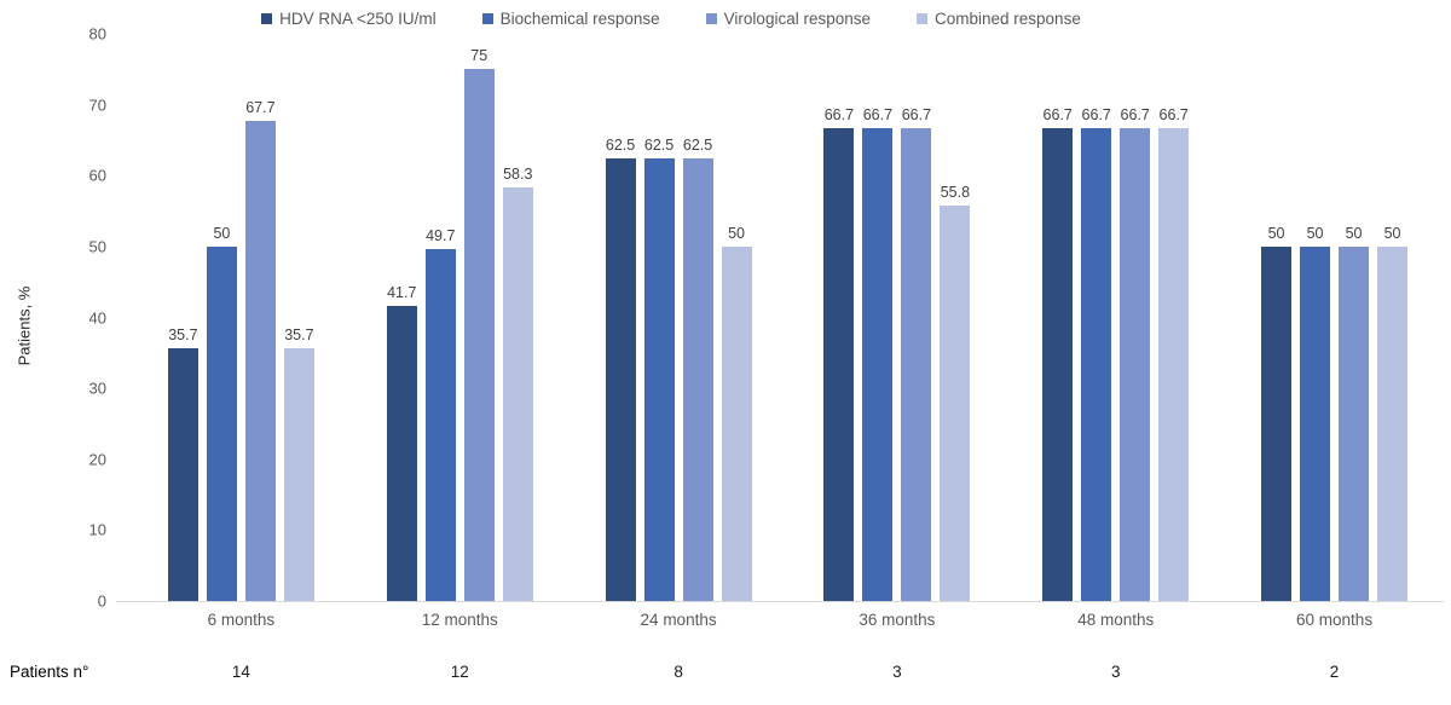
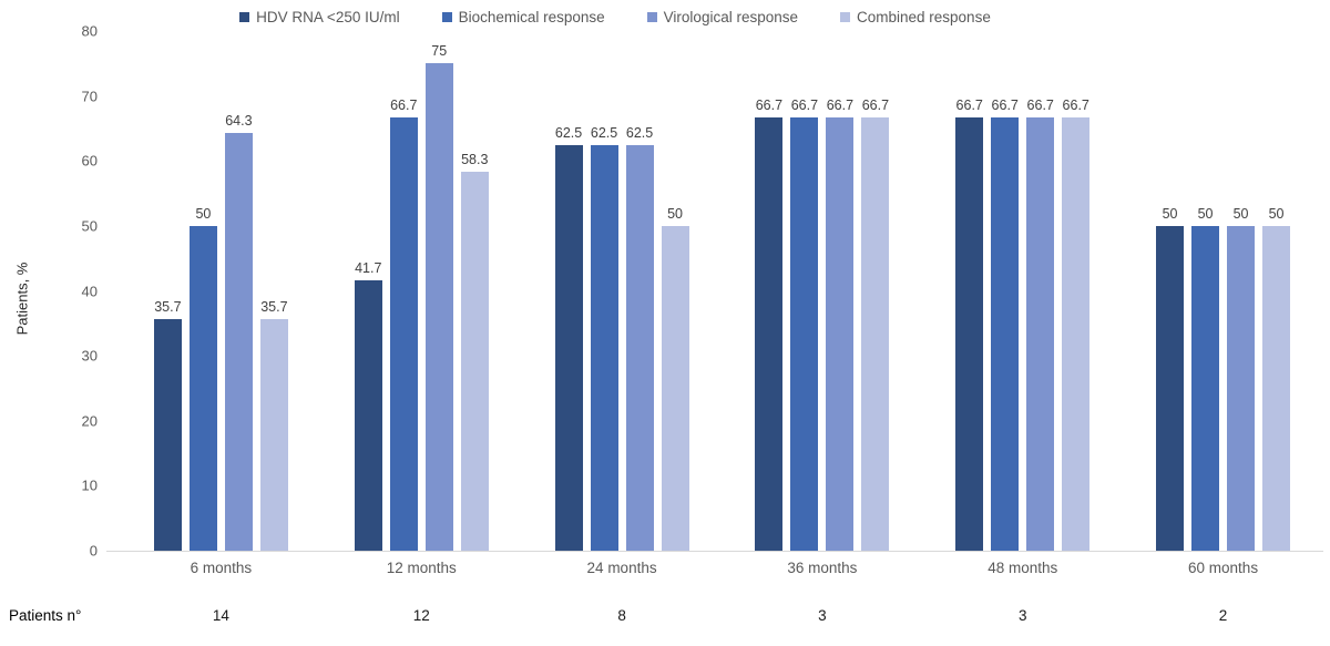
Virological response/6 months: 67.7 -> 64.3
Biochemical response/12 months: 49.7 -> 66.7
Combined response/36 months: 55.8 -> 66.7
